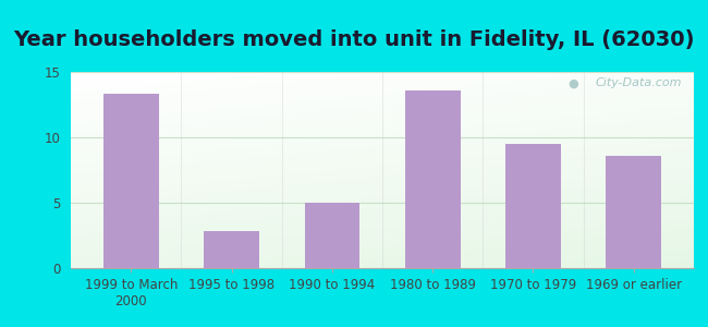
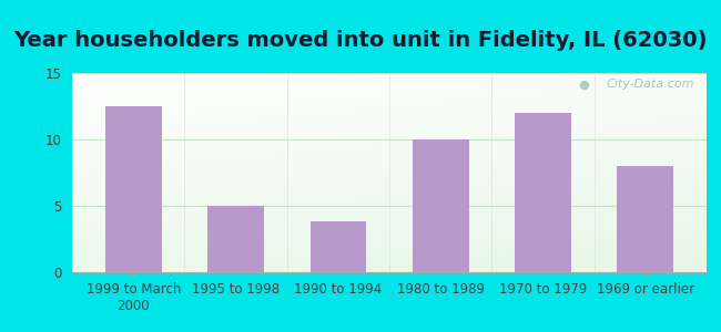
1999 to March 2000: 13.3 -> 12.5
1995 to 1998: 2.8 -> 5.0
1990 to 1994: 5.0 -> 3.8
1980 to 1989: 13.6 -> 10.0
1970 to 1979: 9.5 -> 12.0
1969 or earlier: 8.6 -> 8.0
